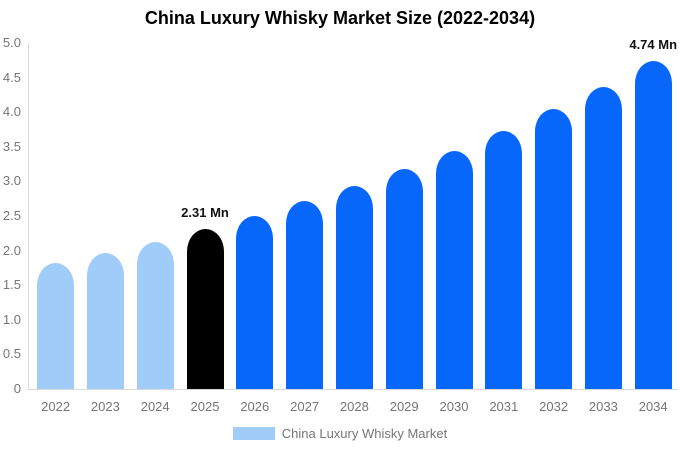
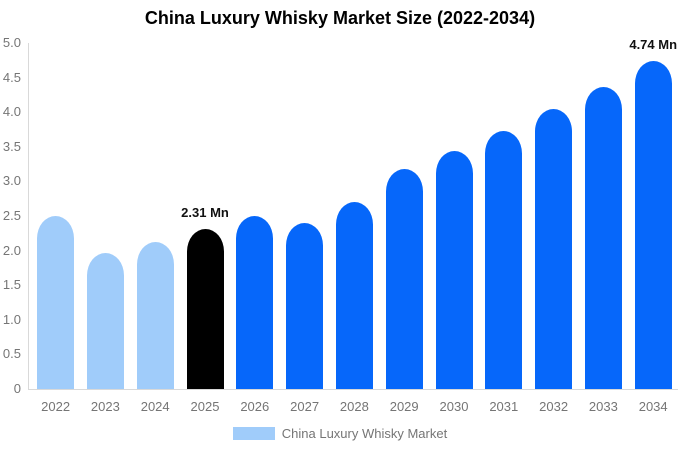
2022: 1.8 -> 2.5
2027: 2.7 -> 2.4
2028: 2.9 -> 2.7
